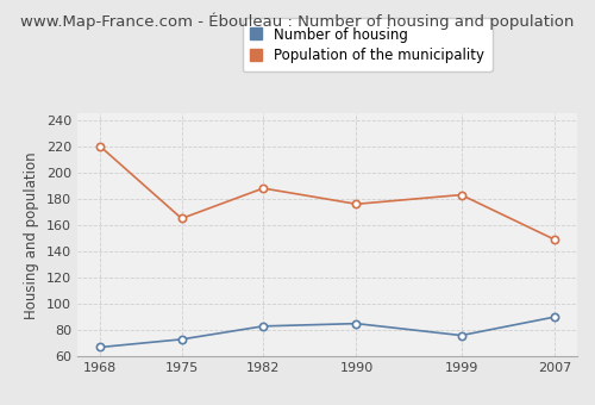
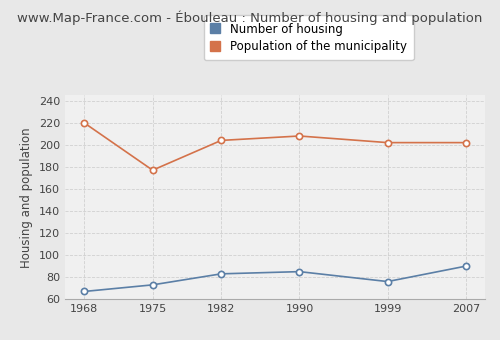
Population of the municipality/1975: 165 -> 177
Population of the municipality/1982: 188 -> 204
Population of the municipality/1990: 176 -> 208
Population of the municipality/1999: 183 -> 202
Population of the municipality/2007: 149 -> 202
